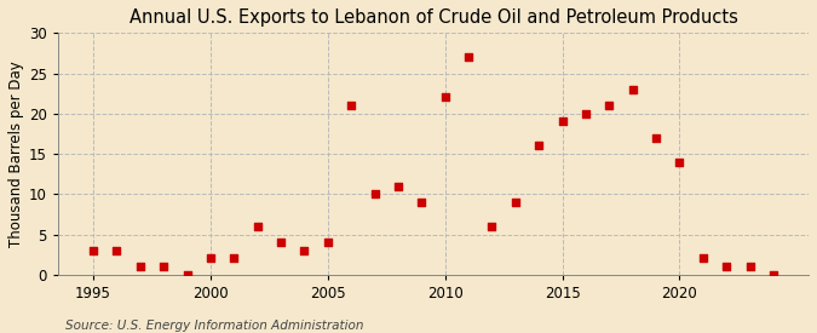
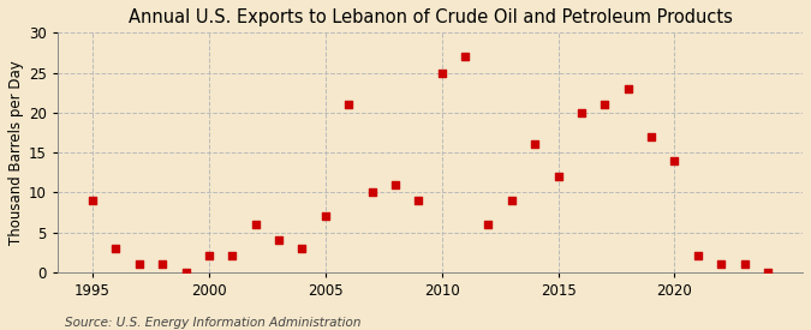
1995: 3 -> 9
2005: 4 -> 7
2010: 22 -> 25
2015: 19 -> 12
